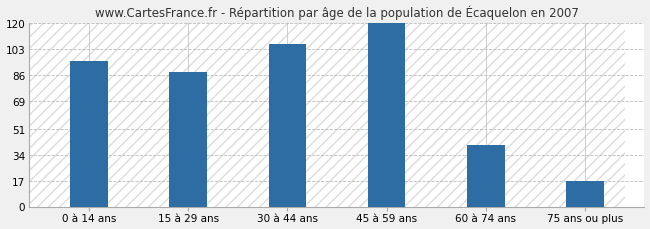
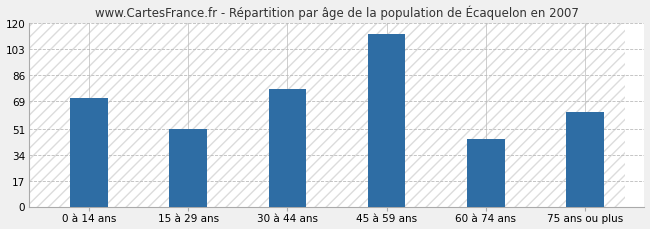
0 à 14 ans: 95 -> 71
15 à 29 ans: 88 -> 51
30 à 44 ans: 106 -> 77
45 à 59 ans: 120 -> 113
60 à 74 ans: 40 -> 44
75 ans ou plus: 17 -> 62
